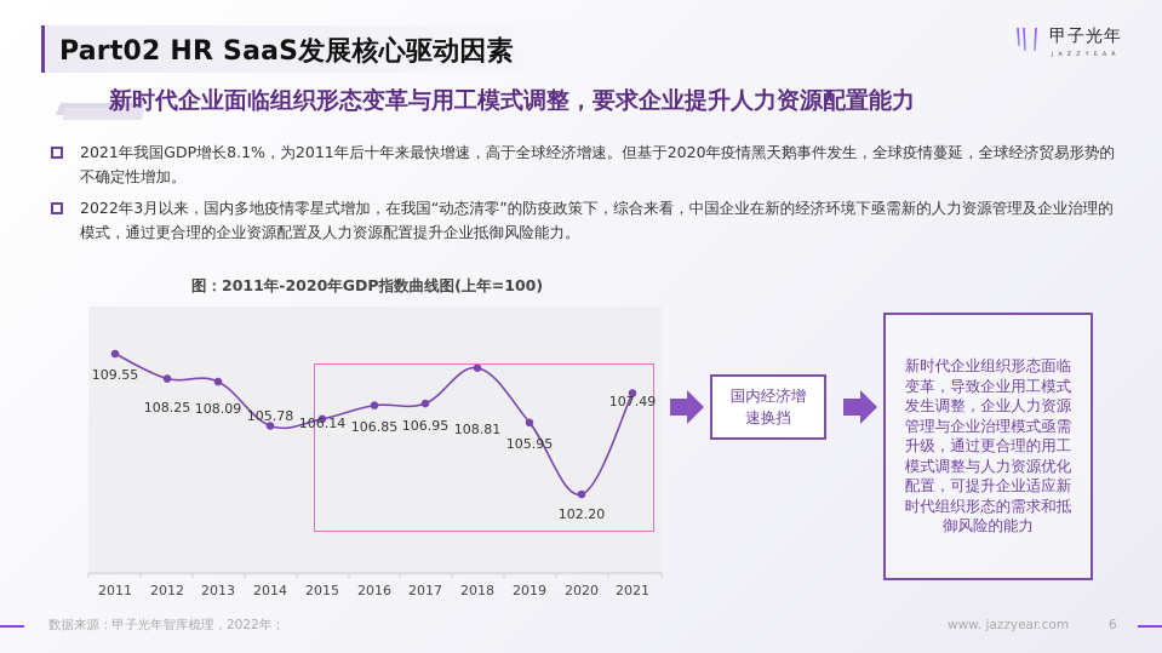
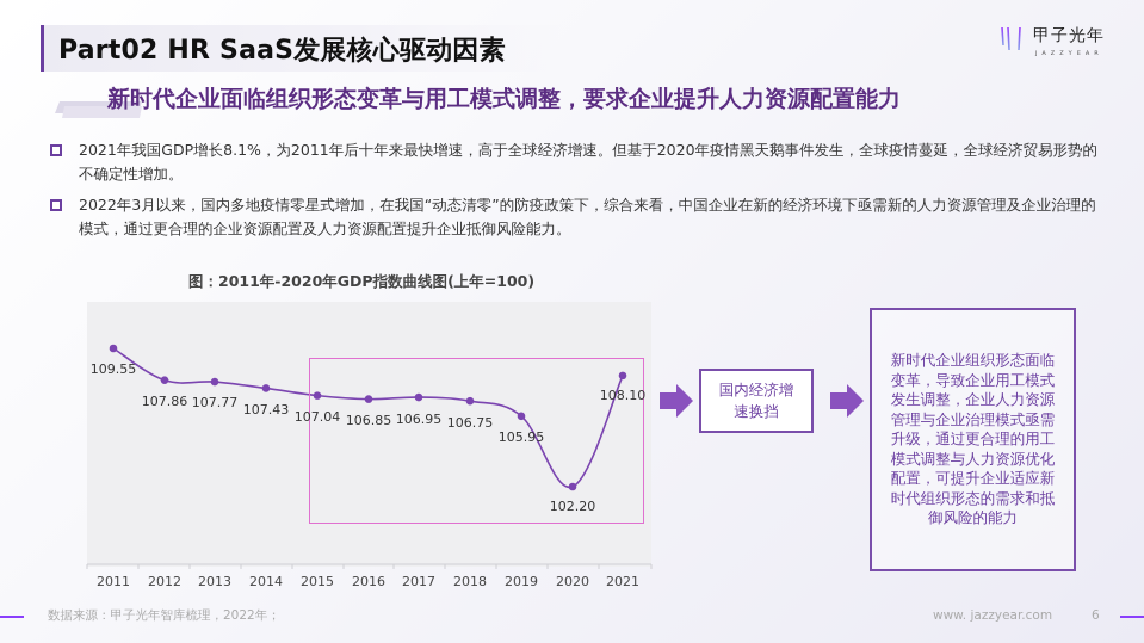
2012: 108.25 -> 107.86
2013: 108.09 -> 107.77
2014: 105.78 -> 107.43
2015: 106.14 -> 107.04
2018: 108.81 -> 106.75
2021: 107.49 -> 108.10
